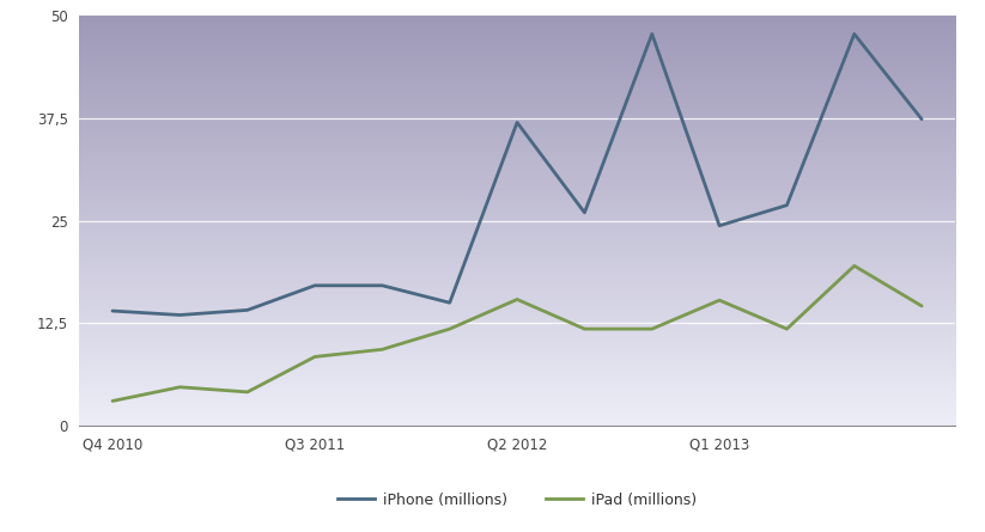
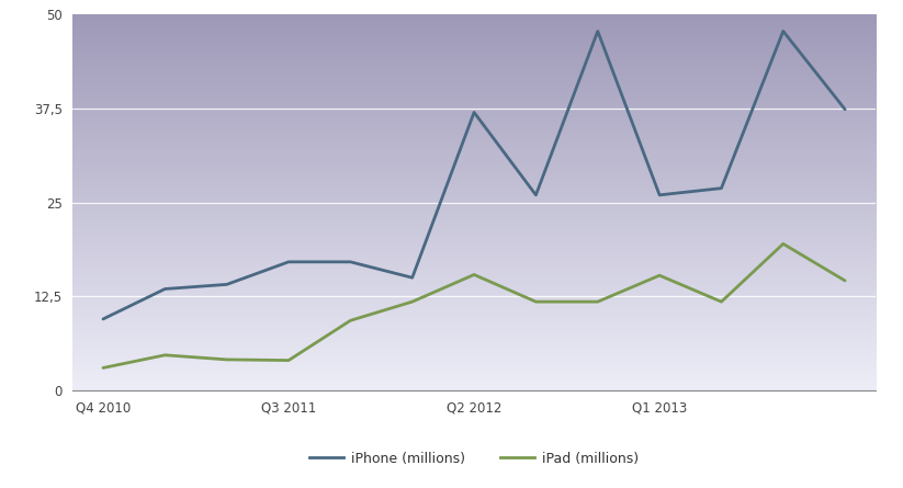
iPhone (millions)/Q4 2010: 14,0 -> 9,5
iPad (millions)/Q3 2011: 8,4 -> 4,0
iPhone (millions)/Q1 2013: 24,4 -> 26,0
